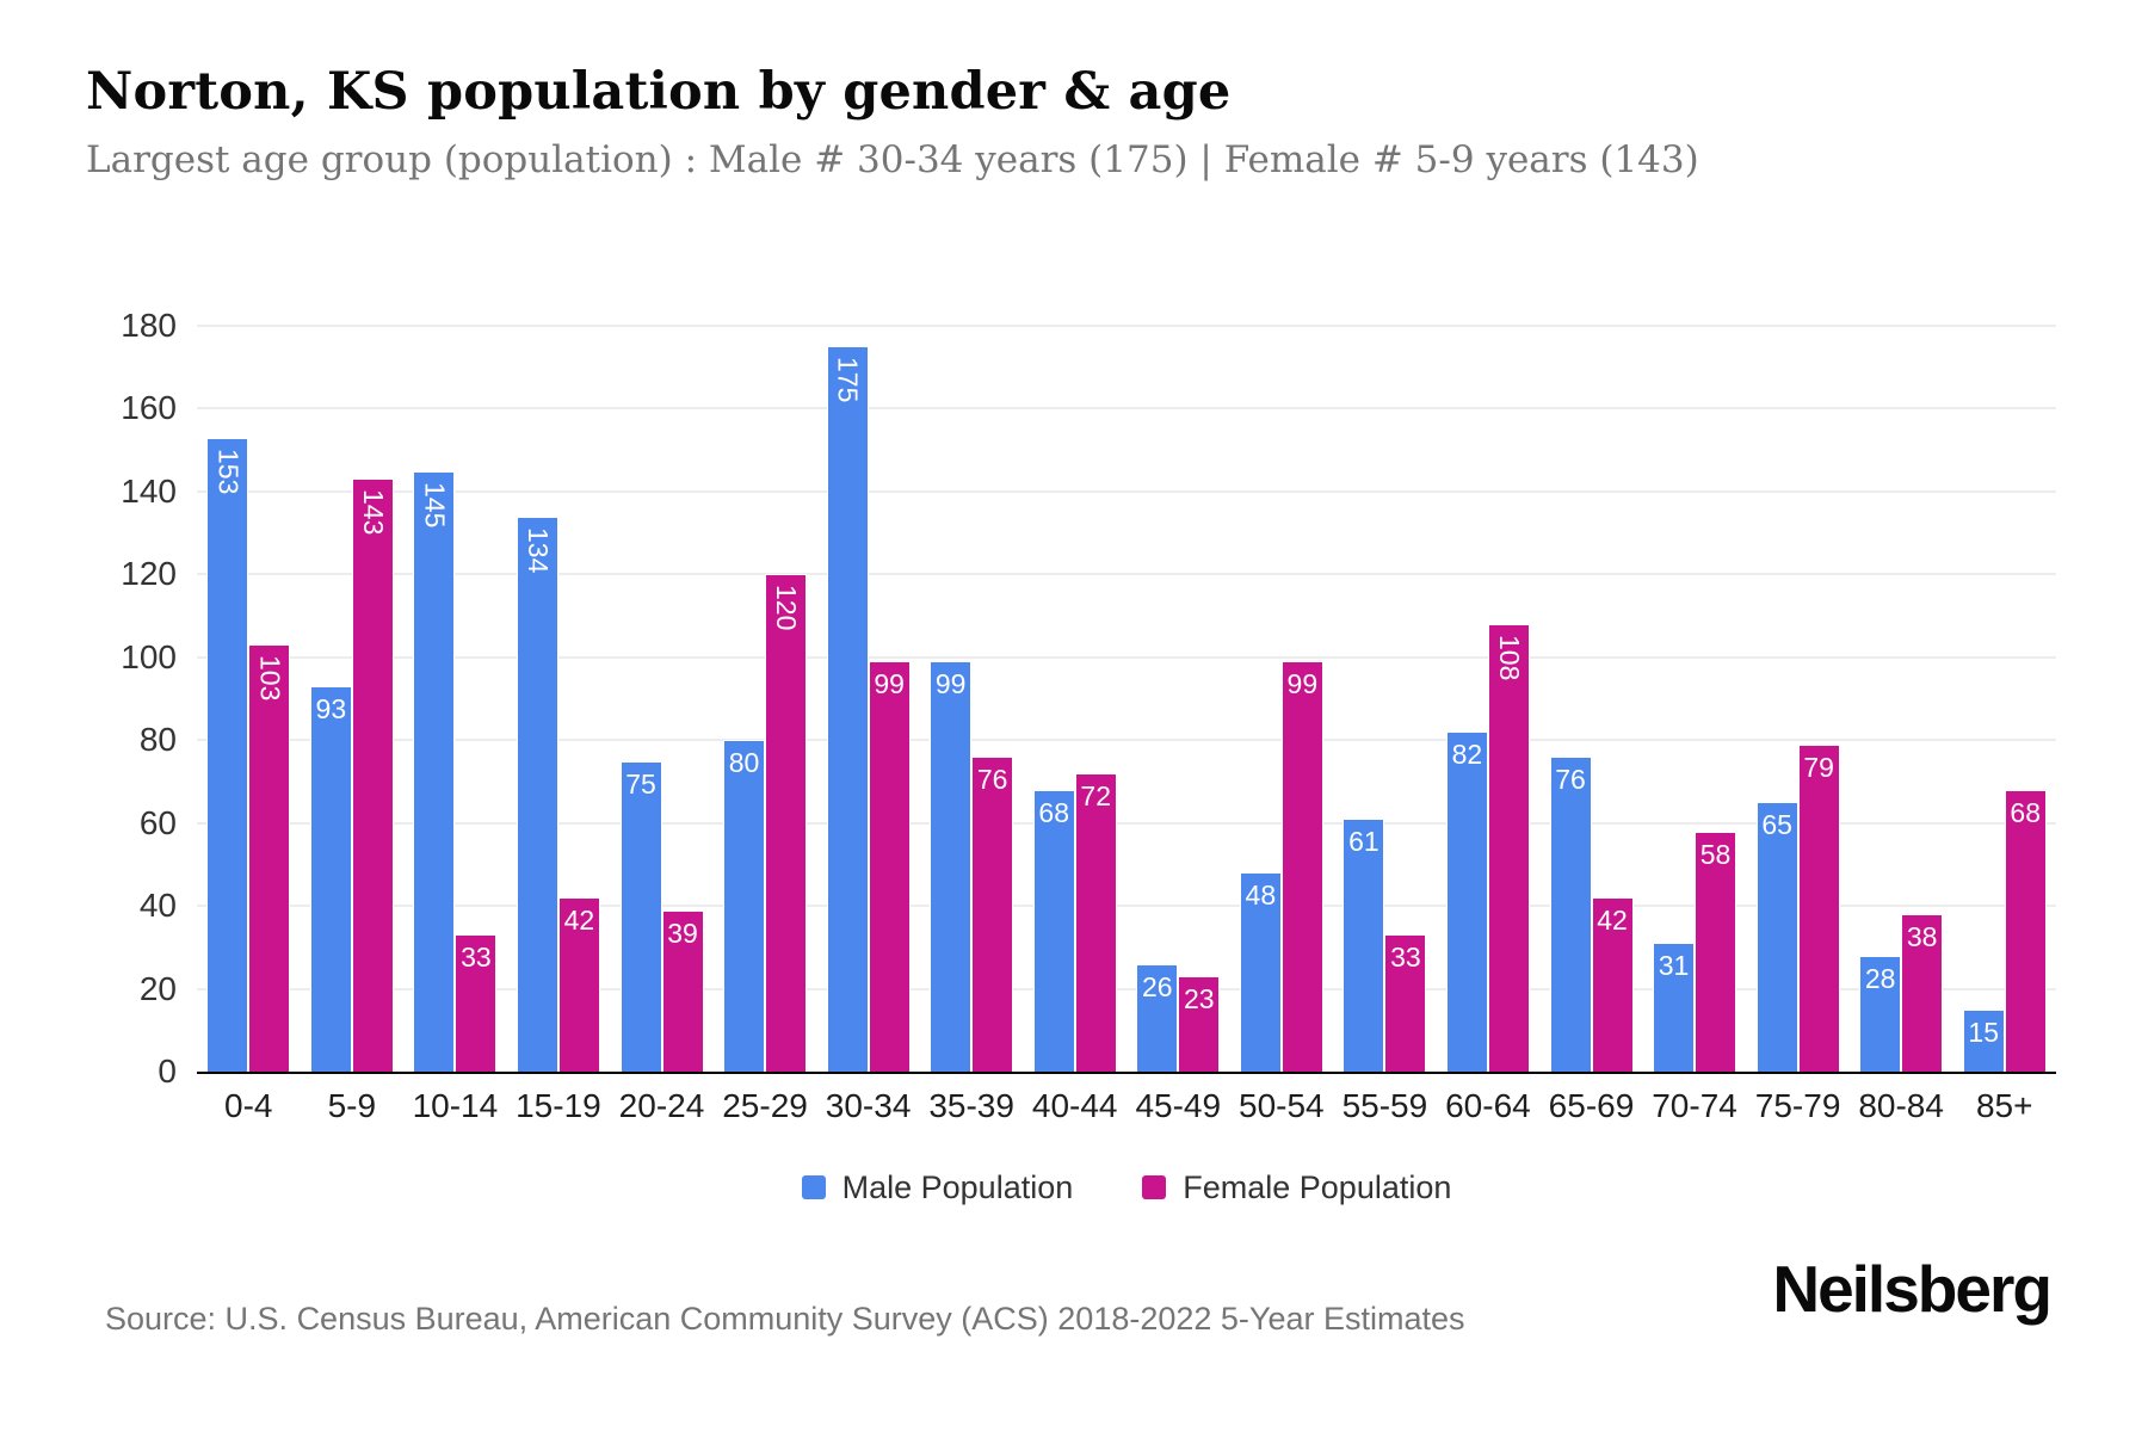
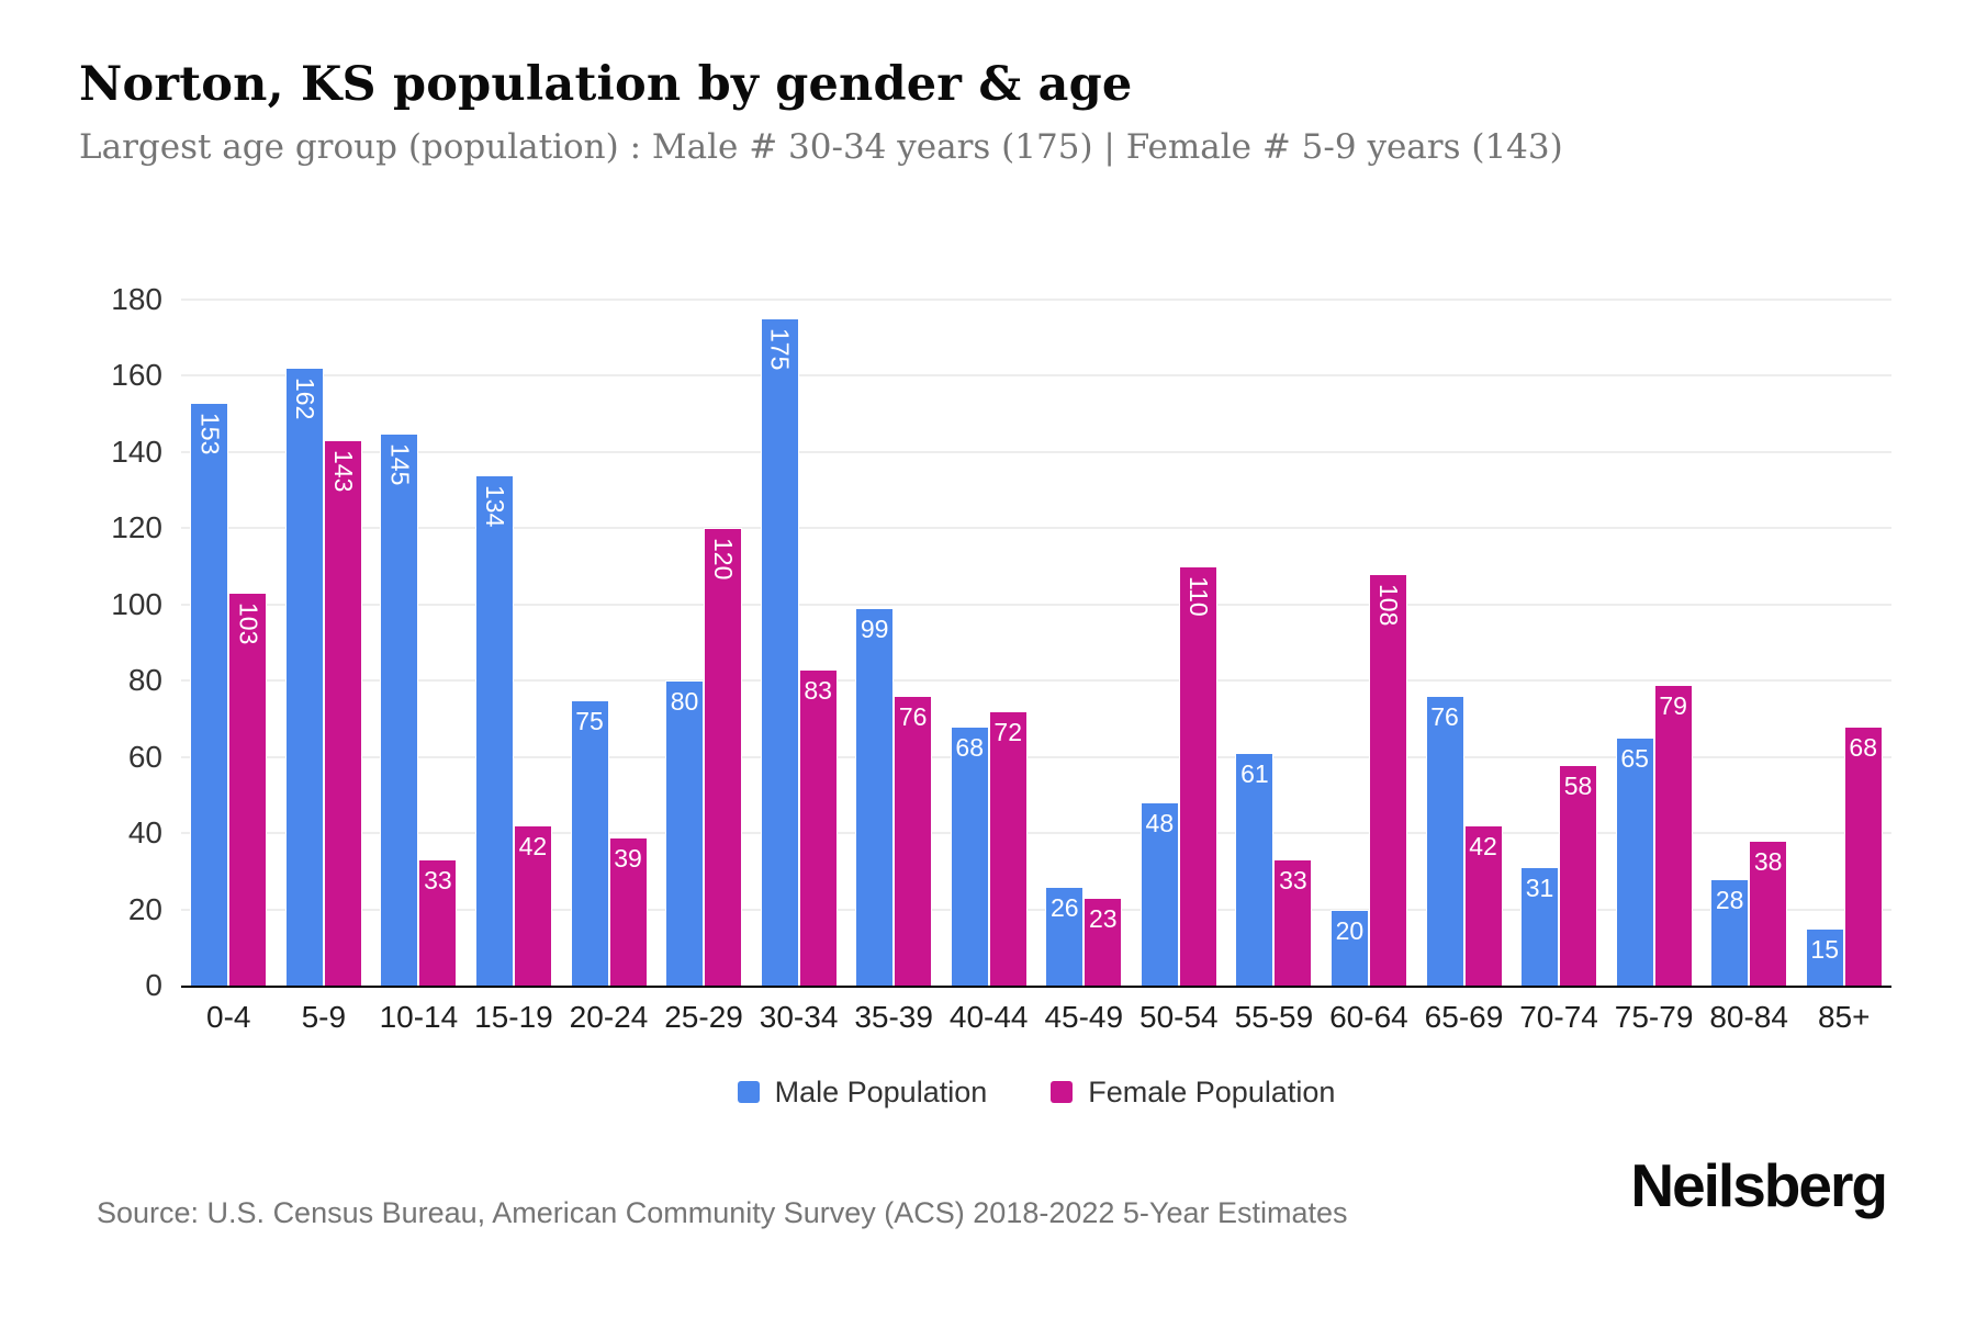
Male Population/5-9: 93 -> 162
Female Population/30-34: 99 -> 83
Female Population/50-54: 99 -> 110
Male Population/60-64: 82 -> 20
